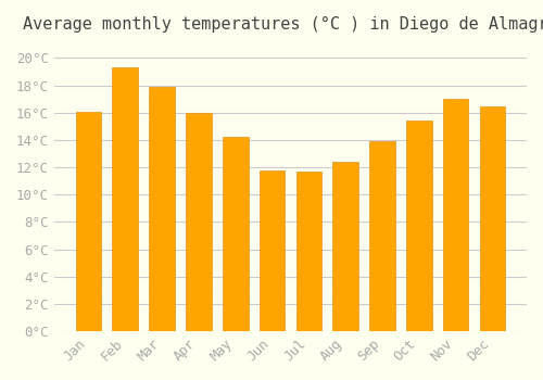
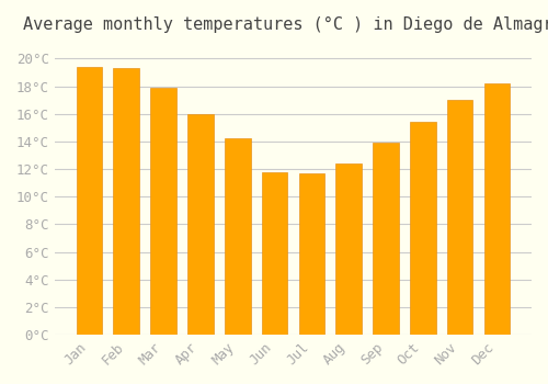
Jan: 16.1°C -> 19.4°C
Dec: 16.5°C -> 18.2°C
